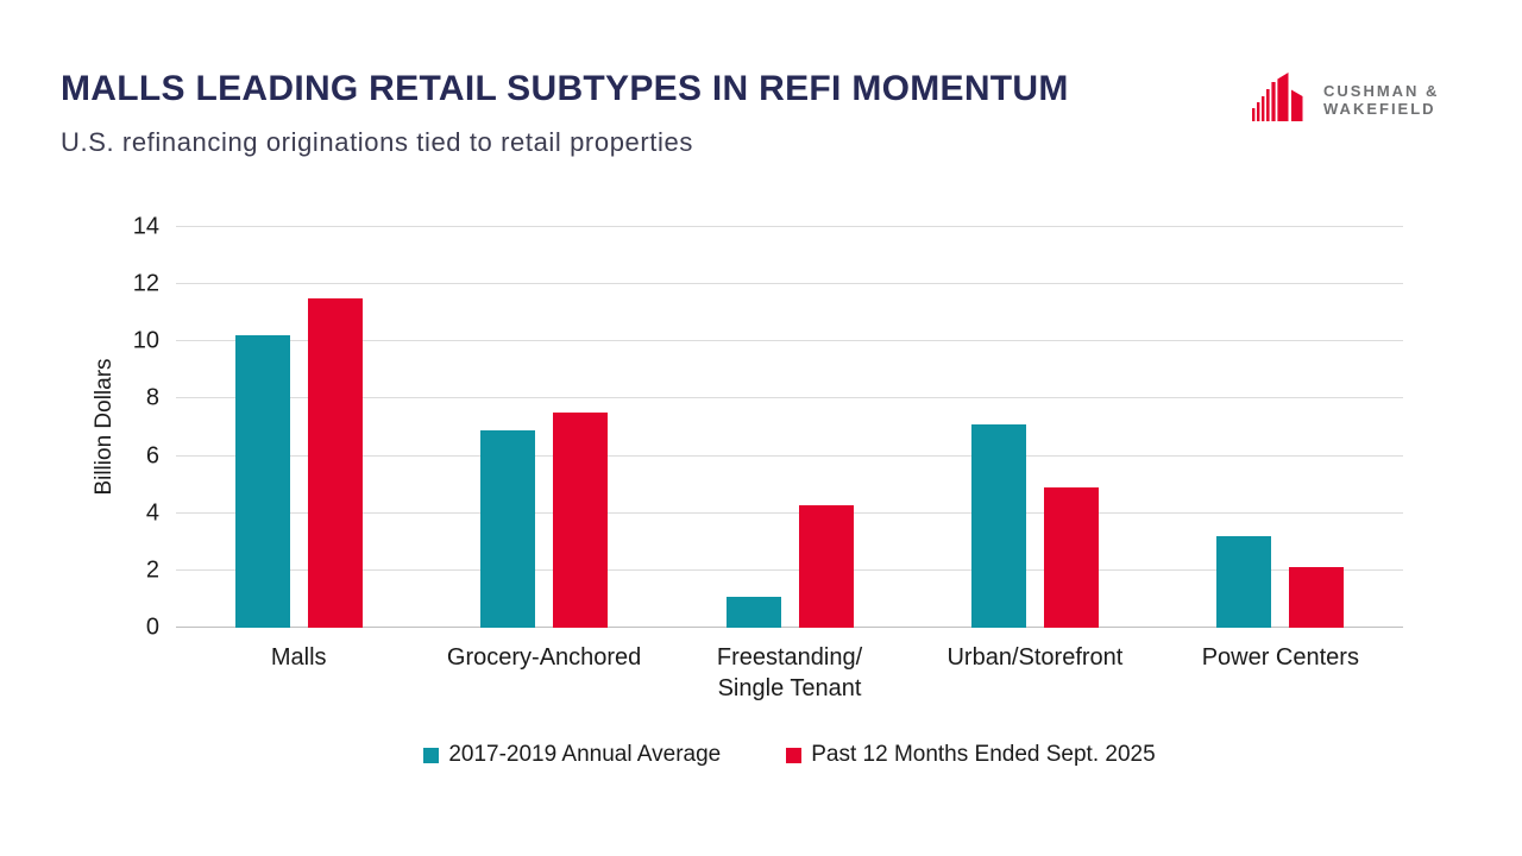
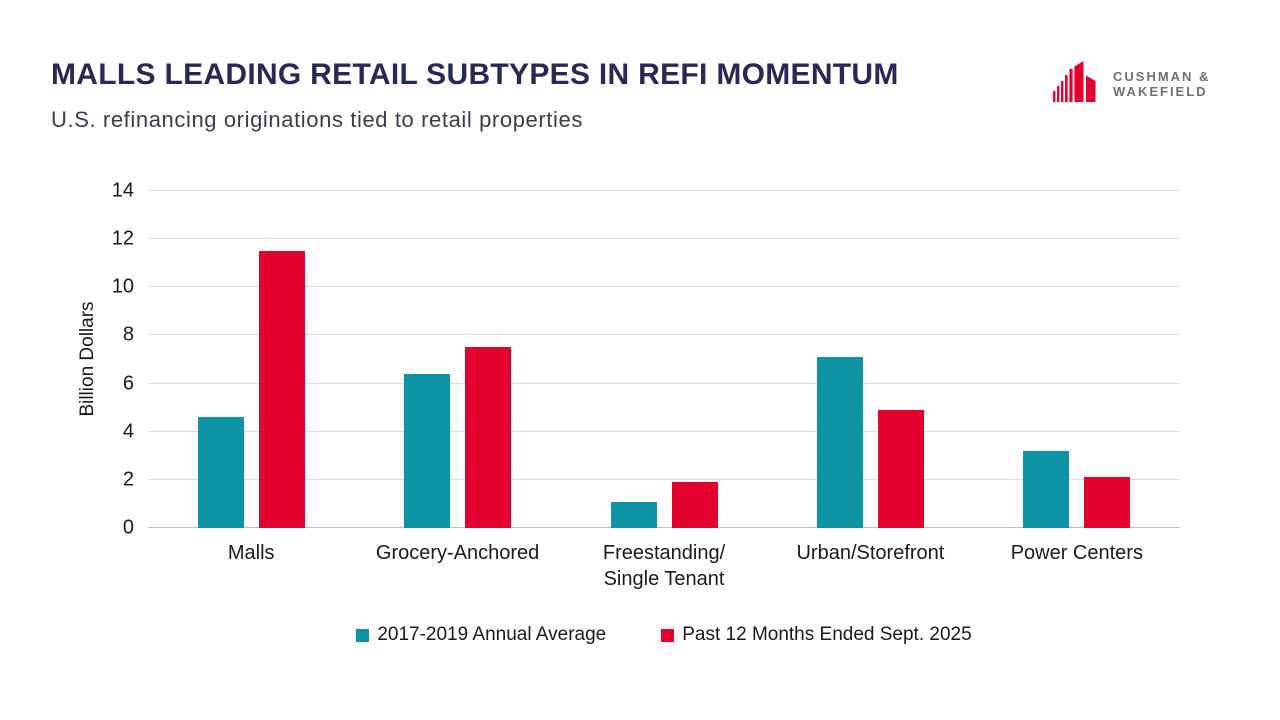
2017-2019 Annual Average/Malls: 10.2 -> 4.6
2017-2019 Annual Average/Grocery-Anchored: 6.9 -> 6.4
Past 12 Months Ended Sept. 2025/Freestanding/ Single Tenant: 4.3 -> 1.9
